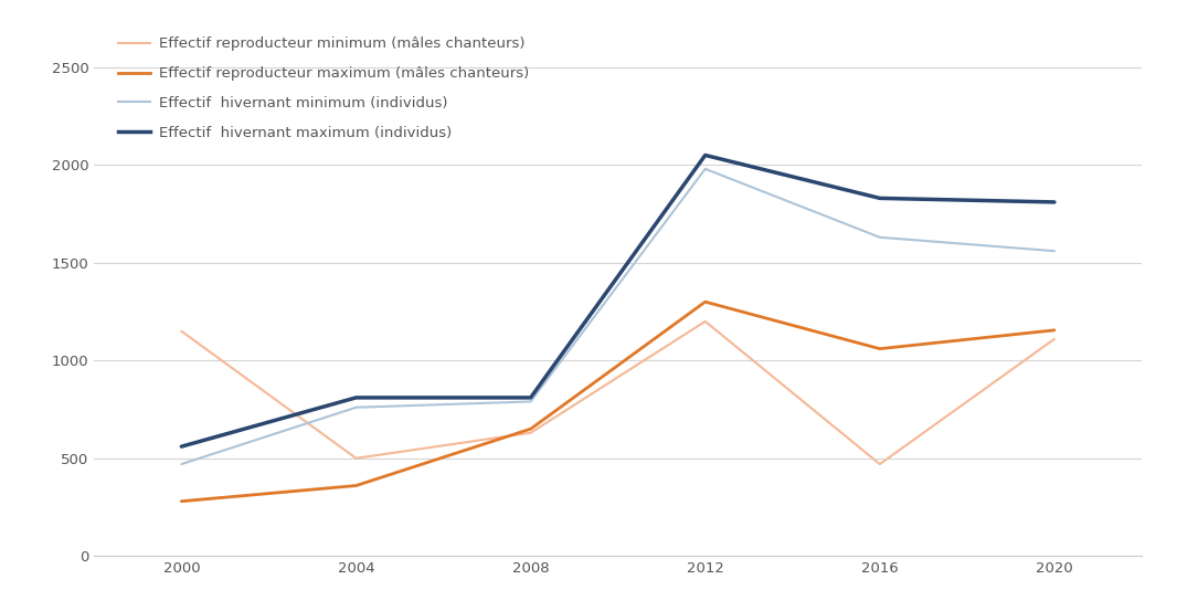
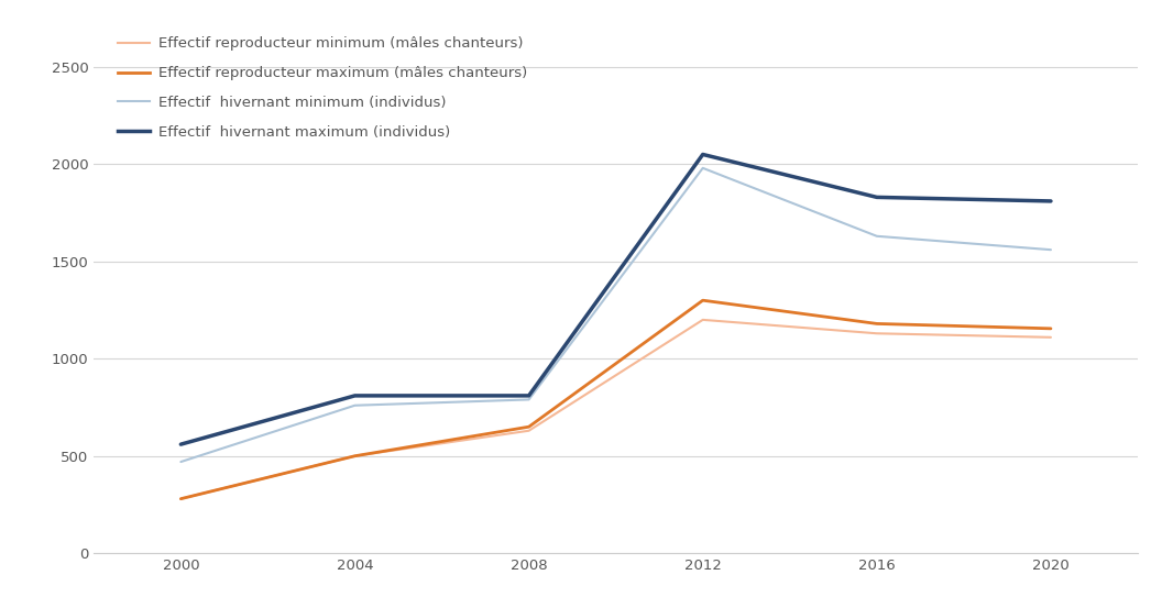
Effectif reproducteur minimum (mâles chanteurs)/2000: 1150 -> 280
Effectif reproducteur maximum (mâles chanteurs)/2004: 360 -> 500
Effectif reproducteur minimum (mâles chanteurs)/2016: 470 -> 1130
Effectif reproducteur maximum (mâles chanteurs)/2016: 1060 -> 1180
